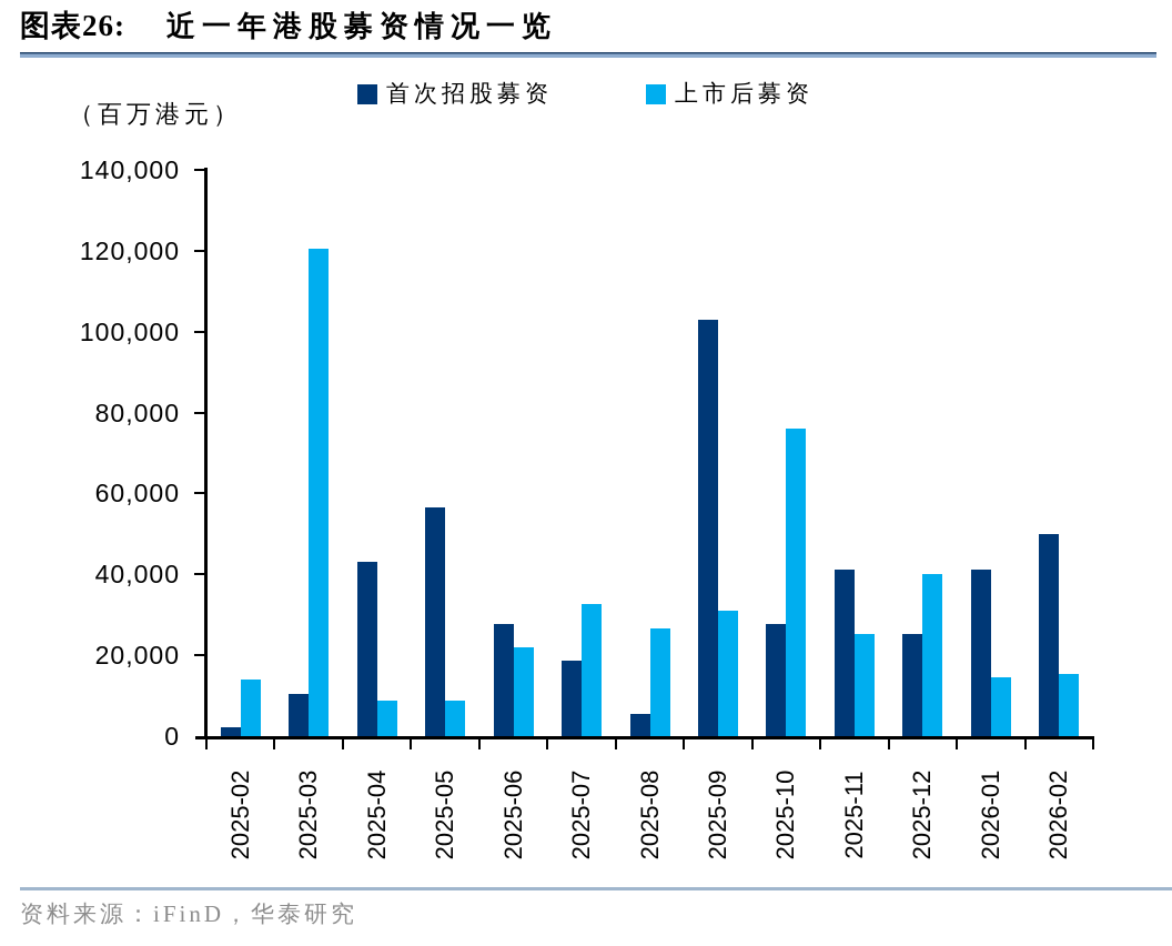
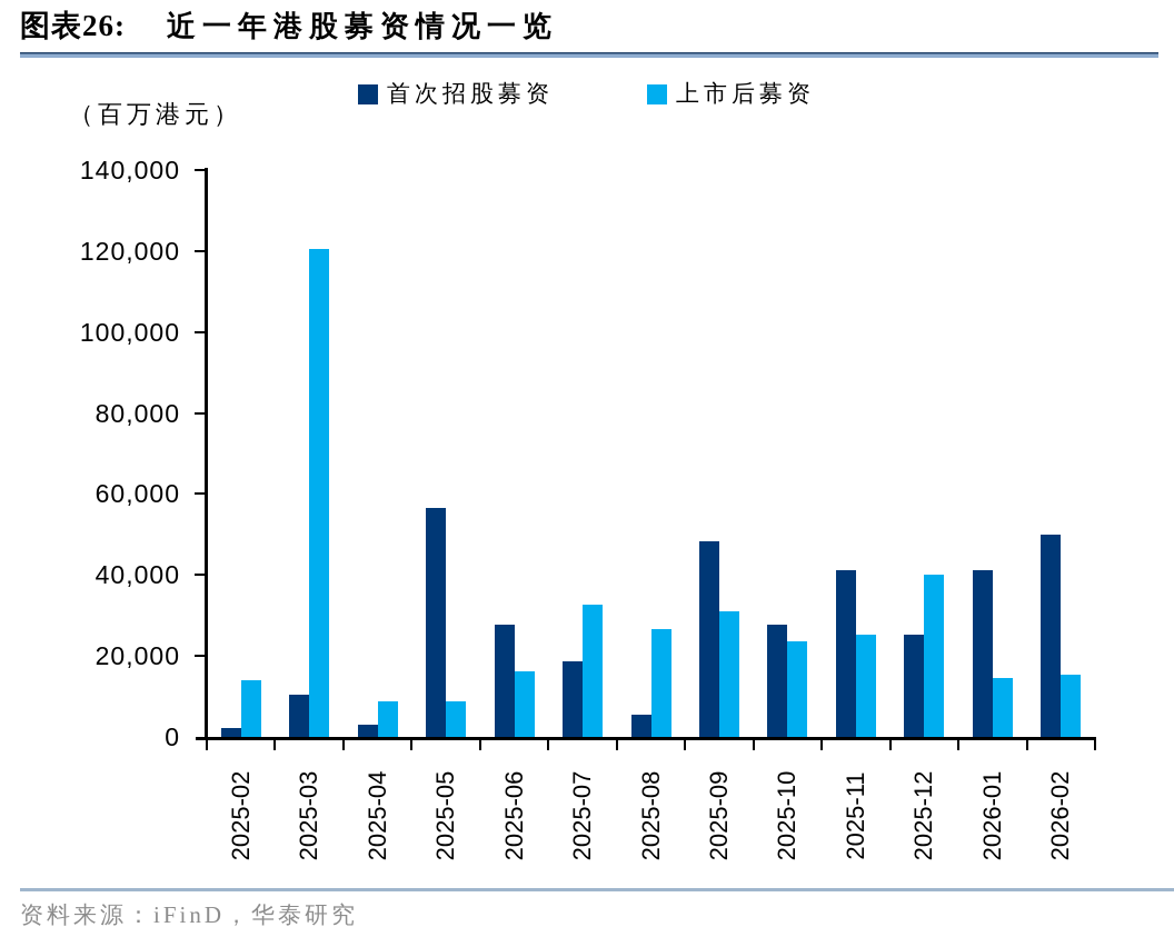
首次招股募资/2025-04: 43000 -> 3000
上市后募资/2025-06: 22000 -> 16000
首次招股募资/2025-09: 103000 -> 48000
上市后募资/2025-10: 76000 -> 24000
